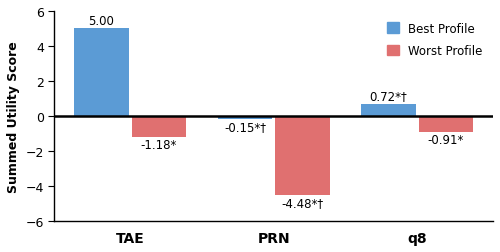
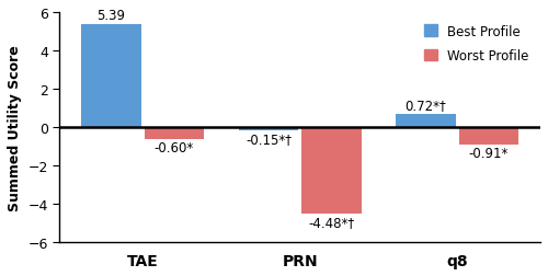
Best Profile/TAE: 5.00 -> 5.39
Worst Profile/TAE: -1.18* -> -0.60*
